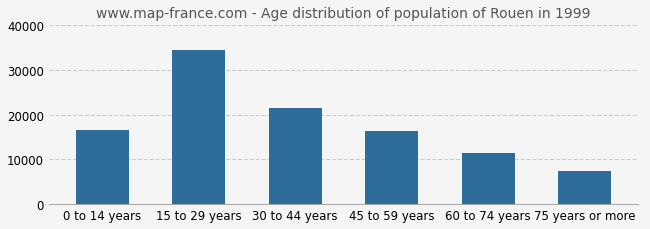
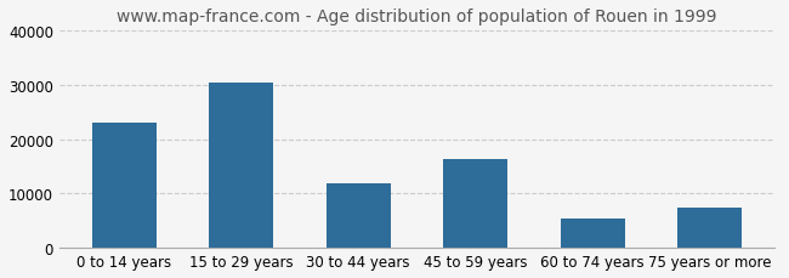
0 to 14 years: 16500 -> 23000
15 to 29 years: 34400 -> 30500
30 to 44 years: 21500 -> 12000
60 to 74 years: 11400 -> 5500
